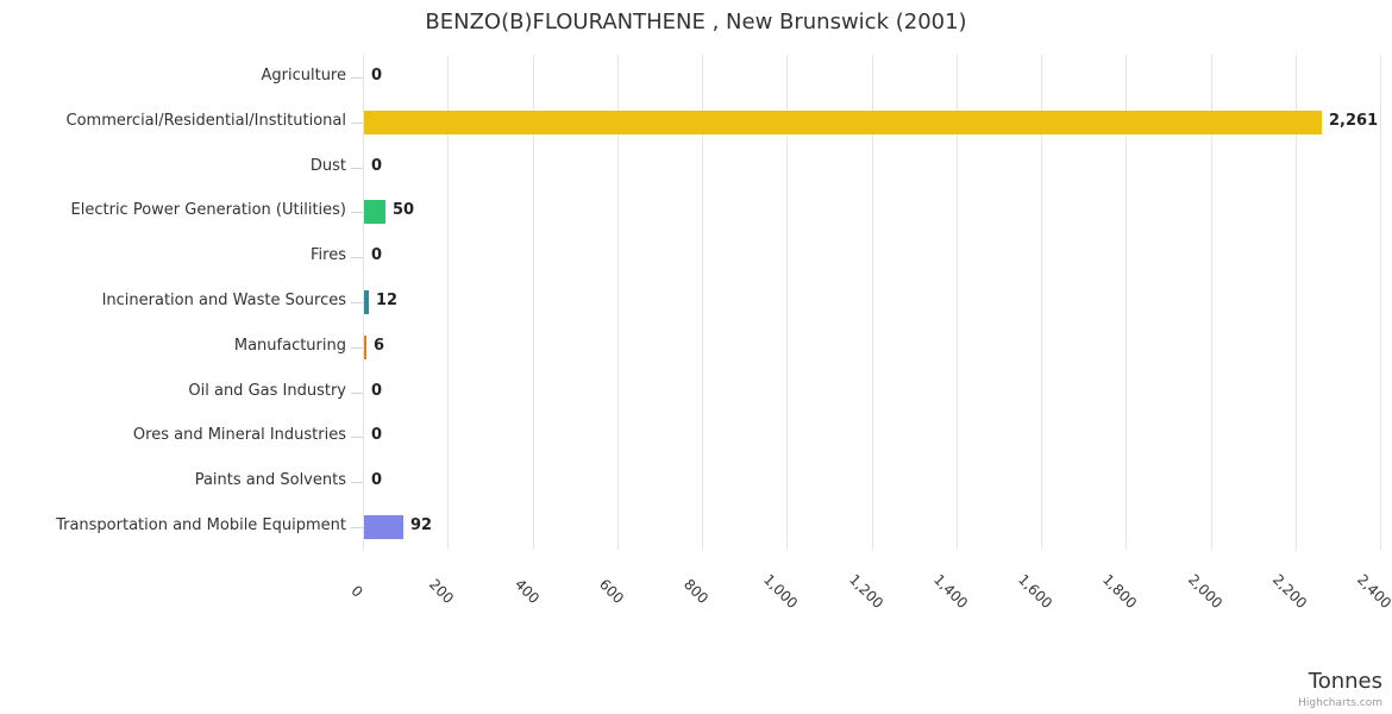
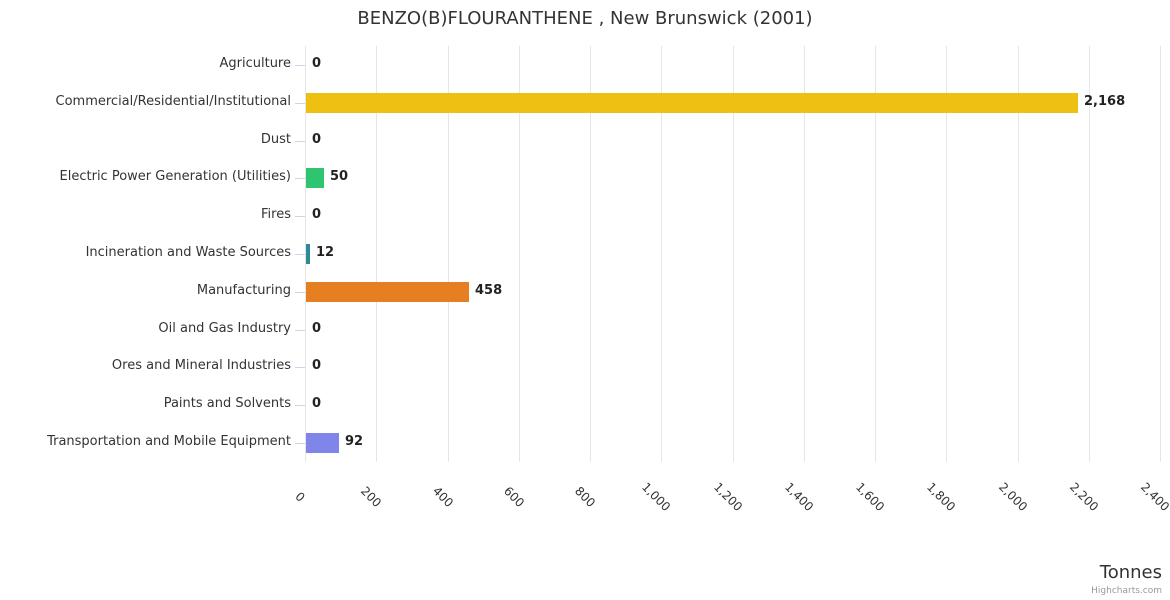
Commercial/Residential/Institutional: 2,261 -> 2,168
Manufacturing: 6 -> 458
